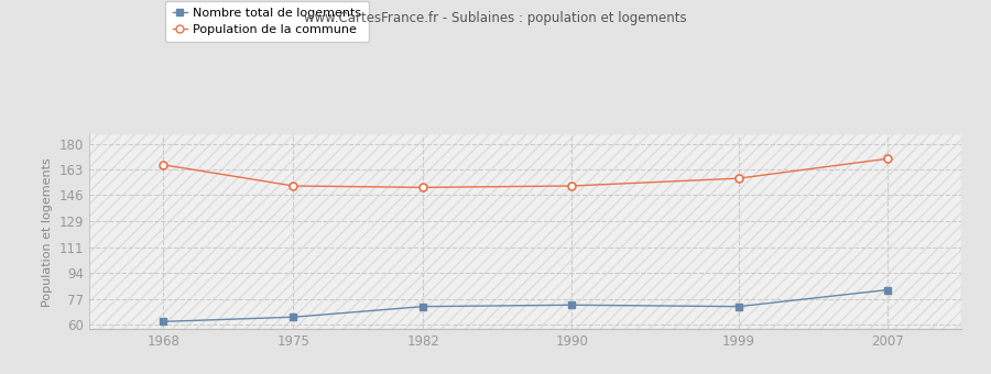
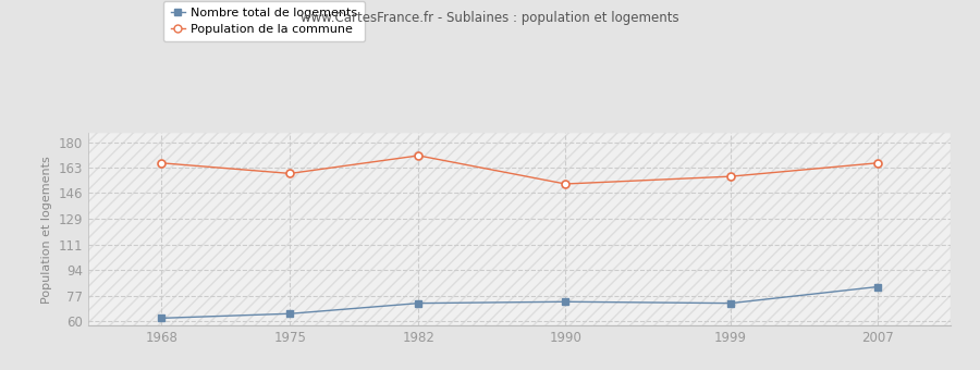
Population de la commune/1975: 152 -> 159
Population de la commune/1982: 151 -> 171
Population de la commune/2007: 170 -> 166
